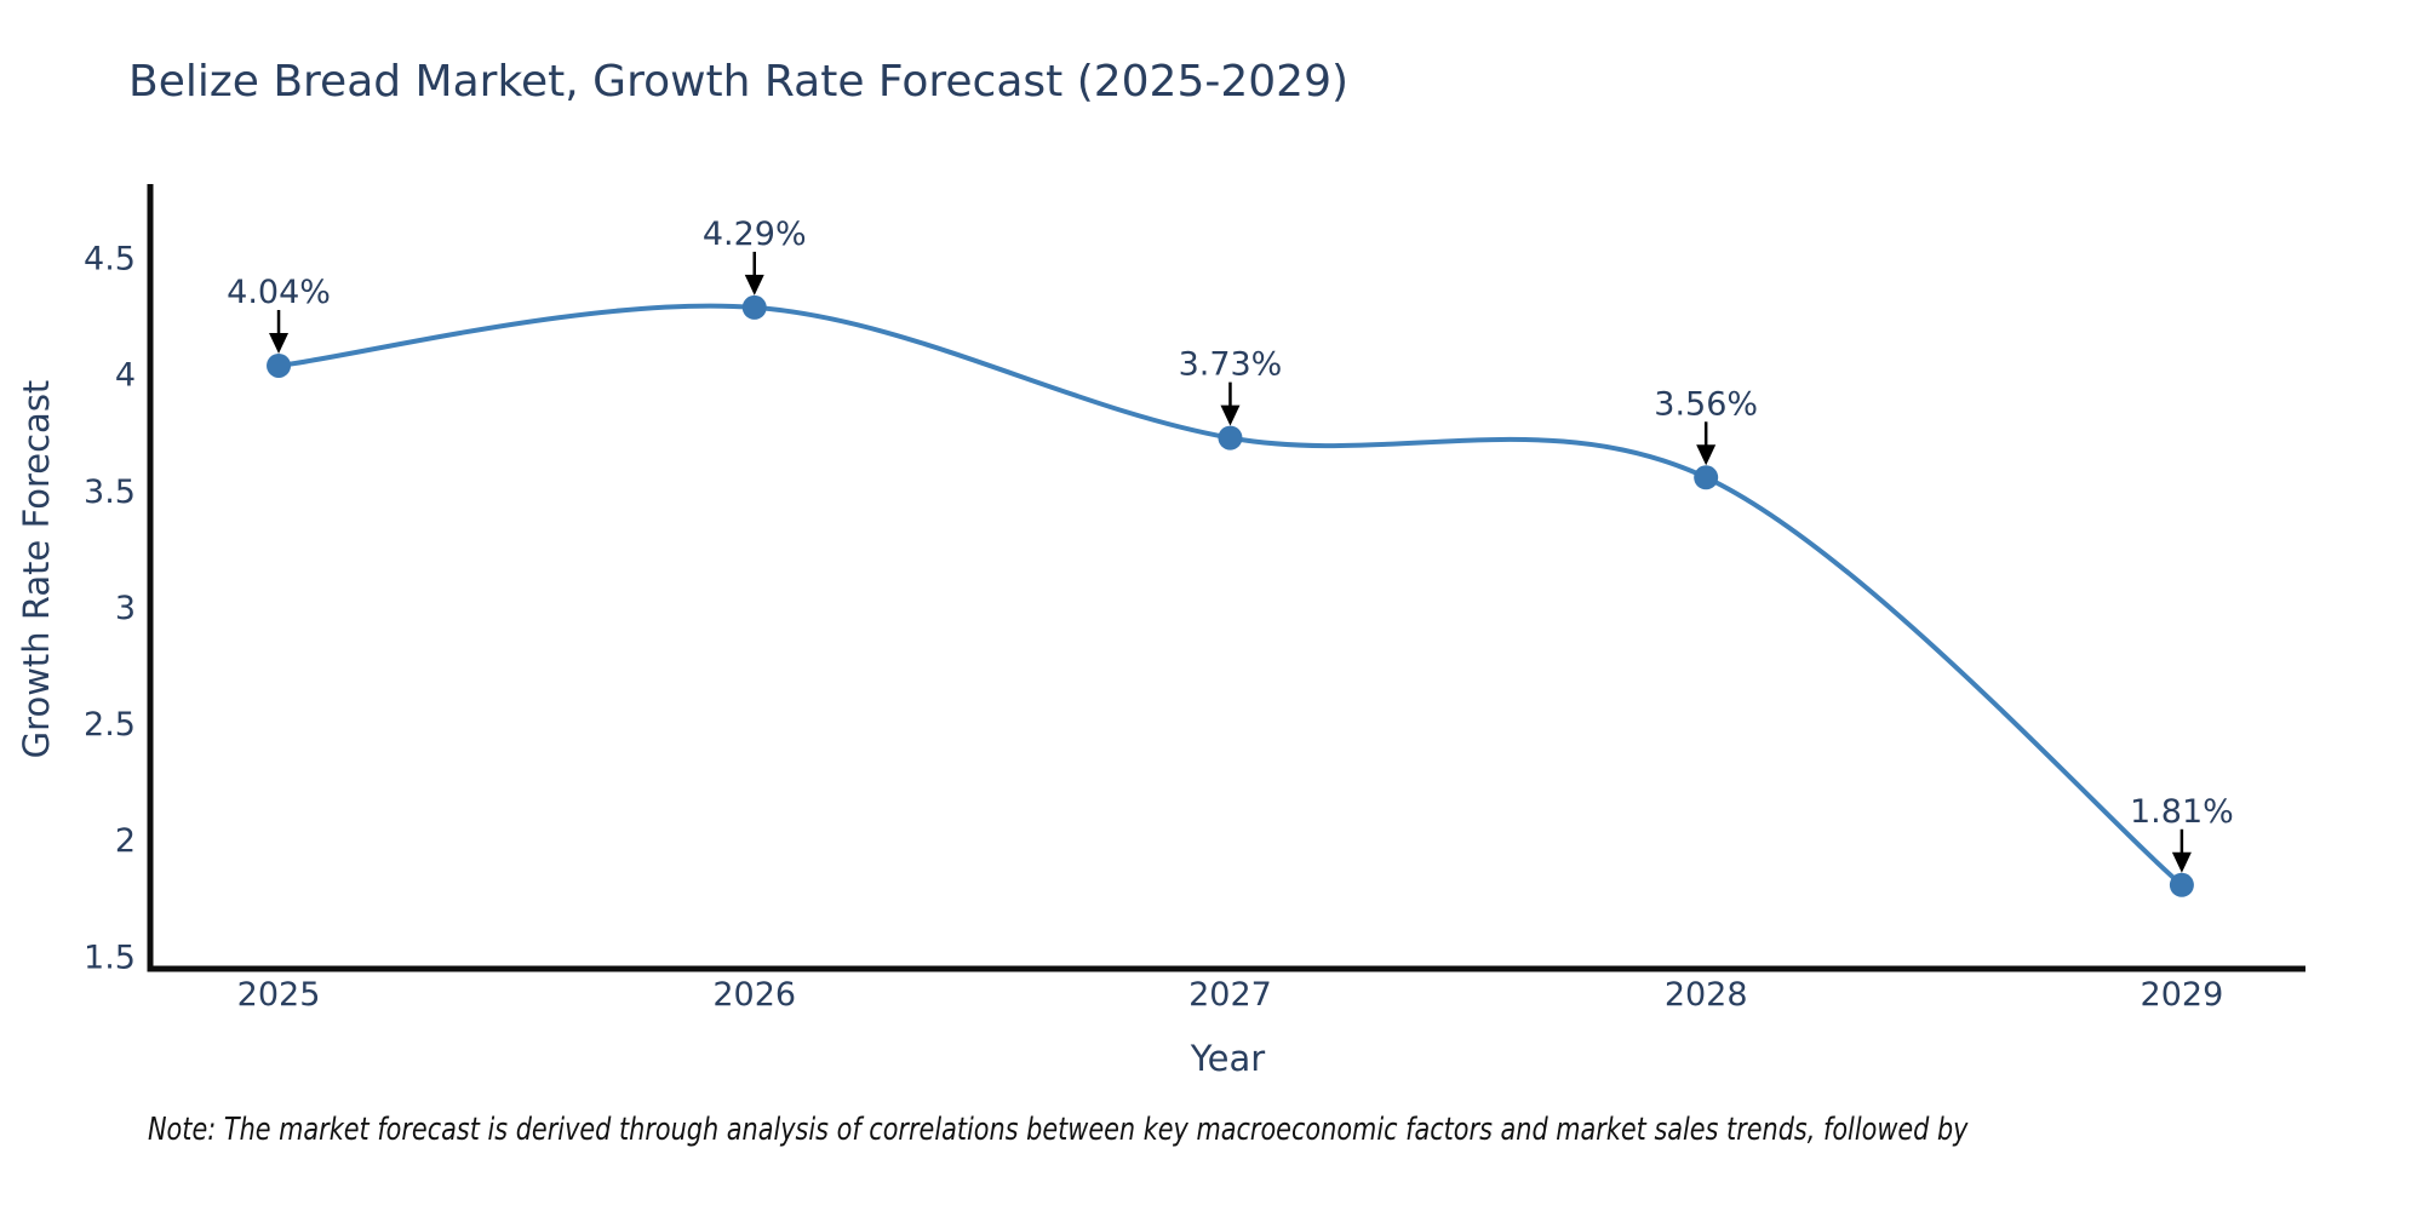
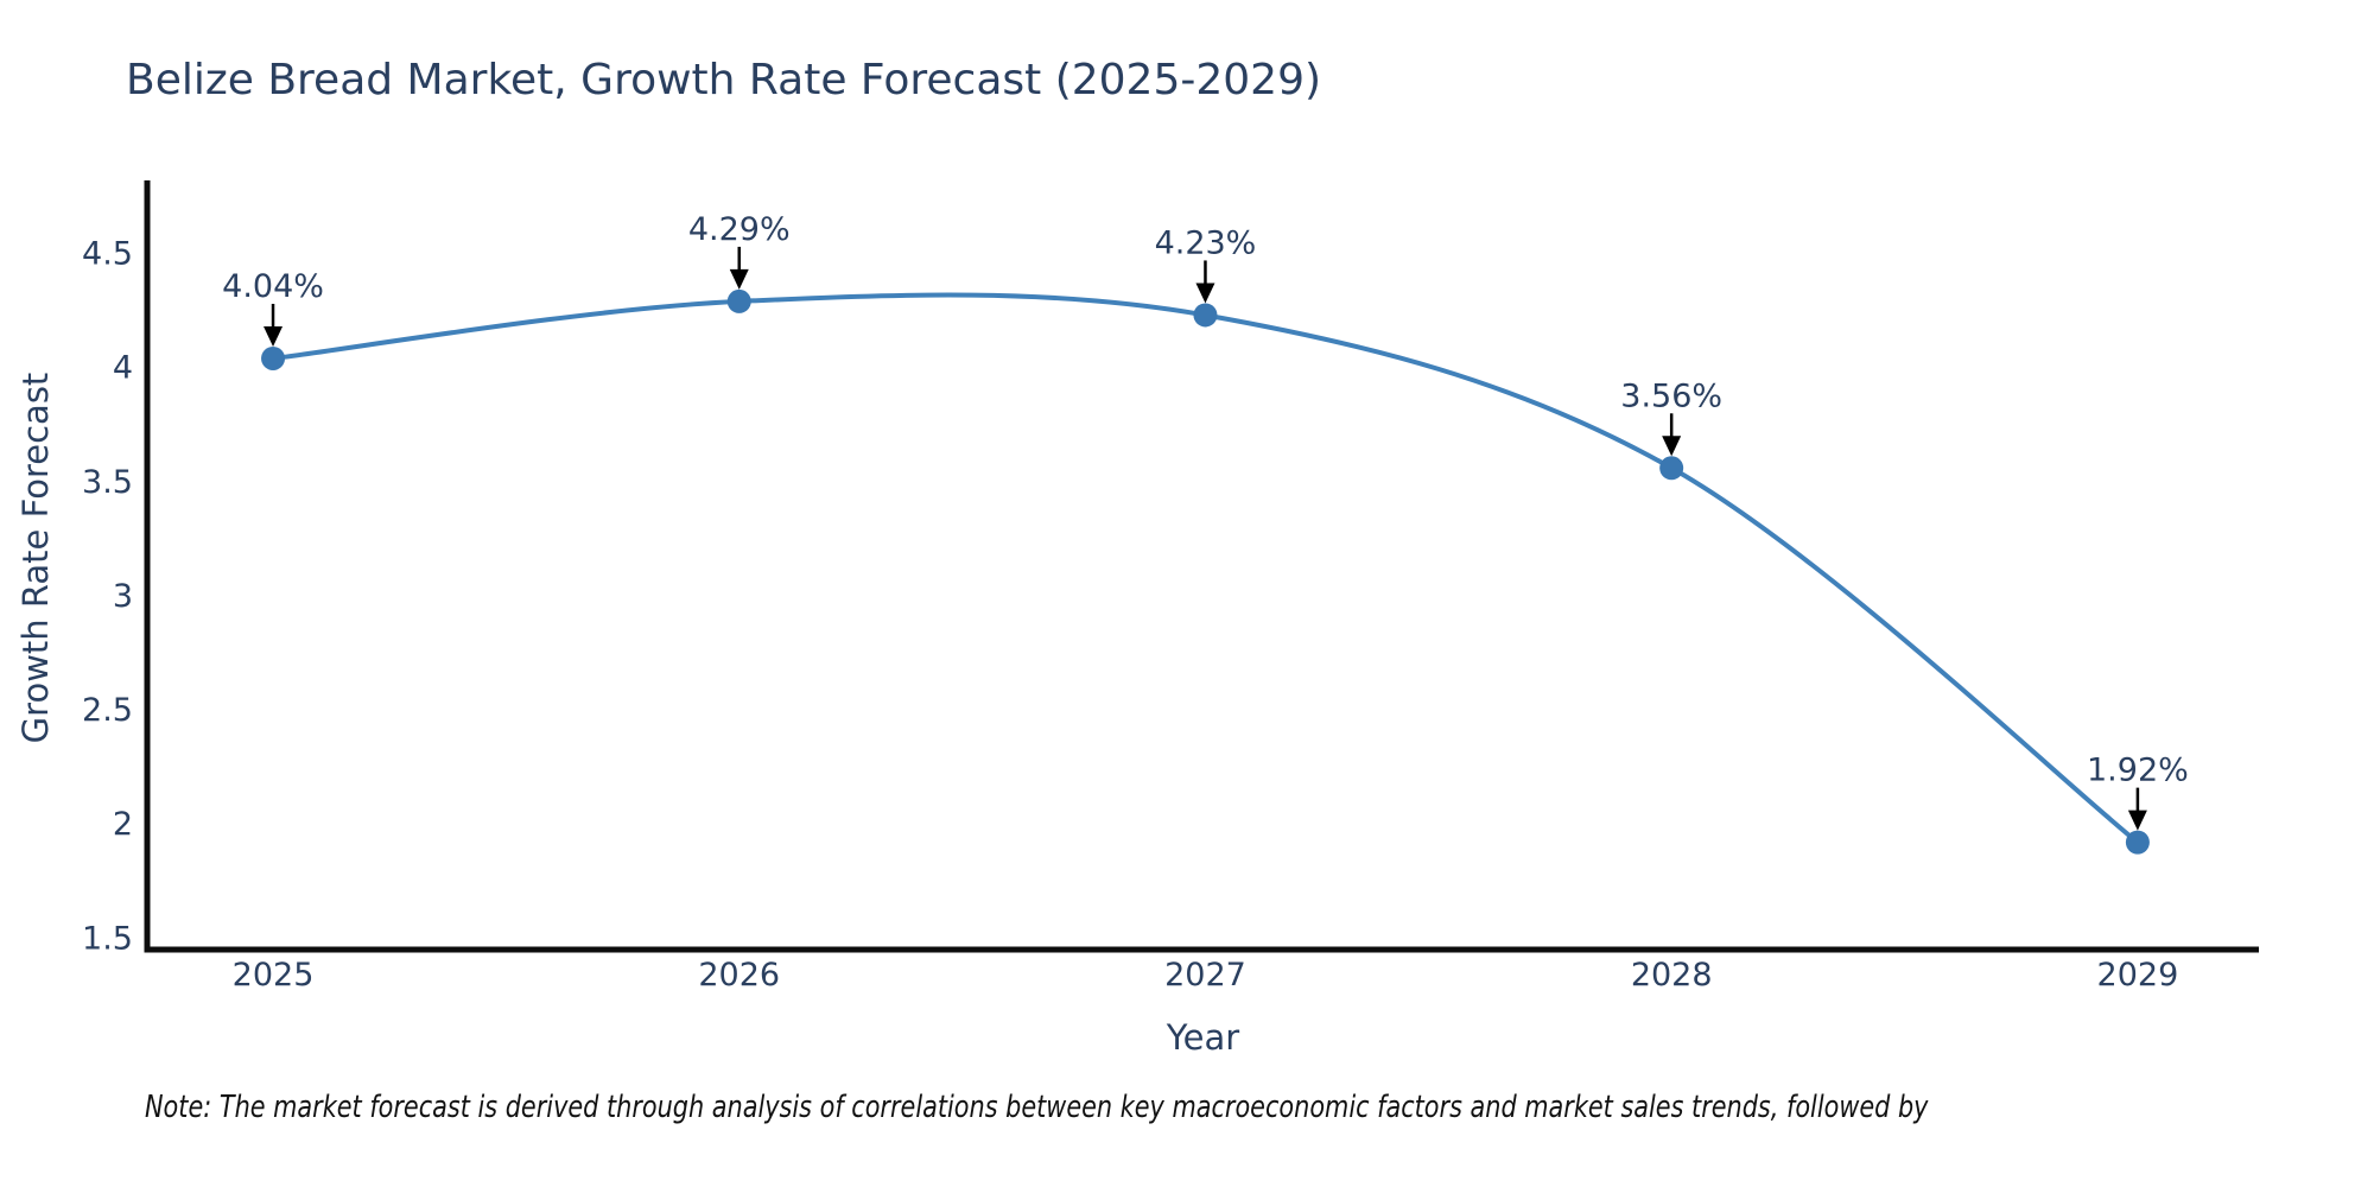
2027: 3.73% -> 4.23%
2029: 1.81% -> 1.92%
